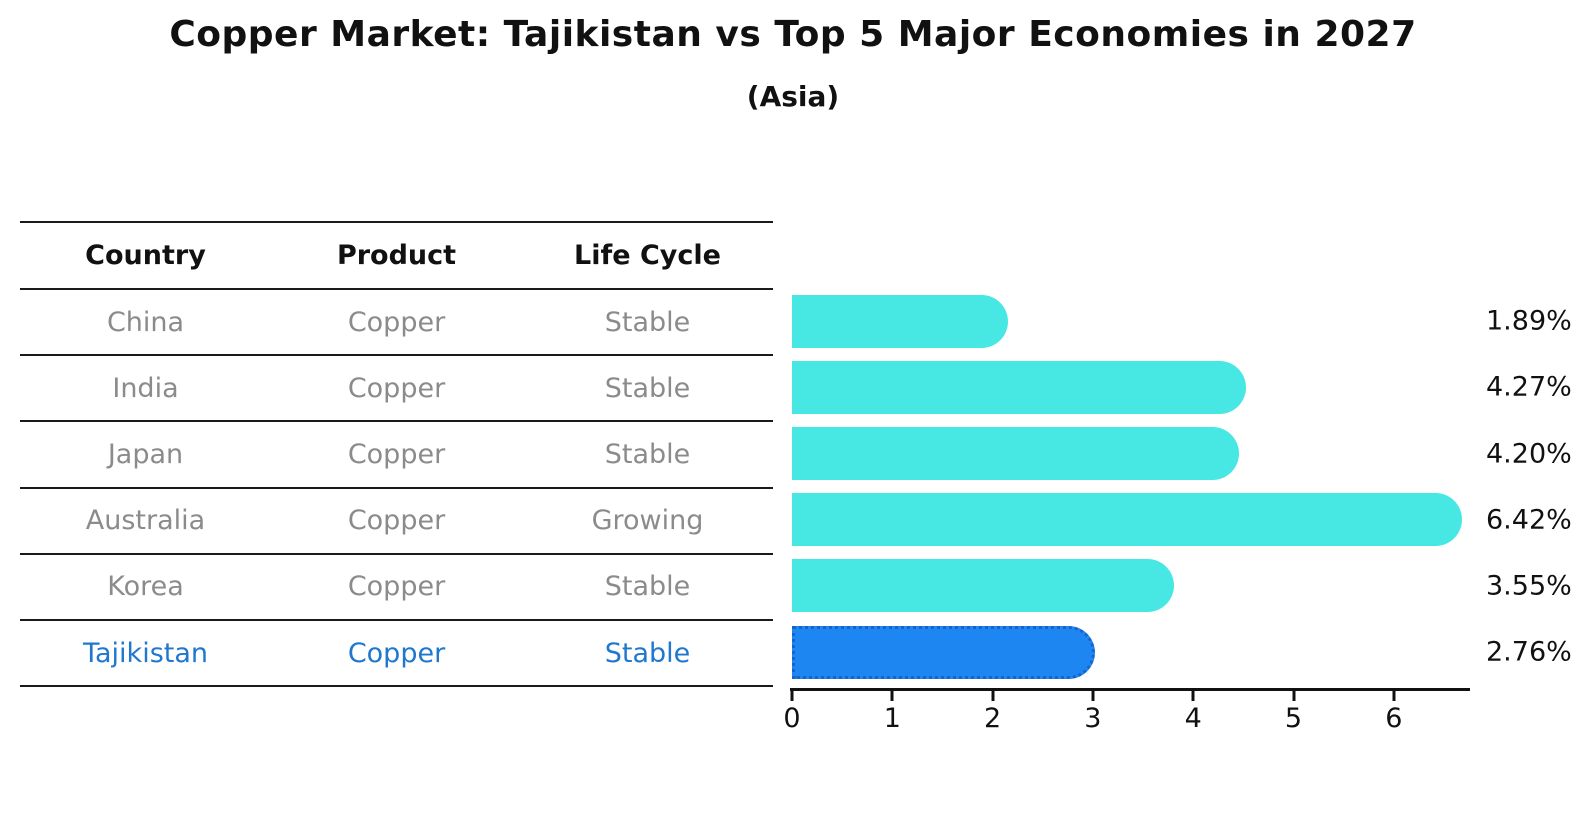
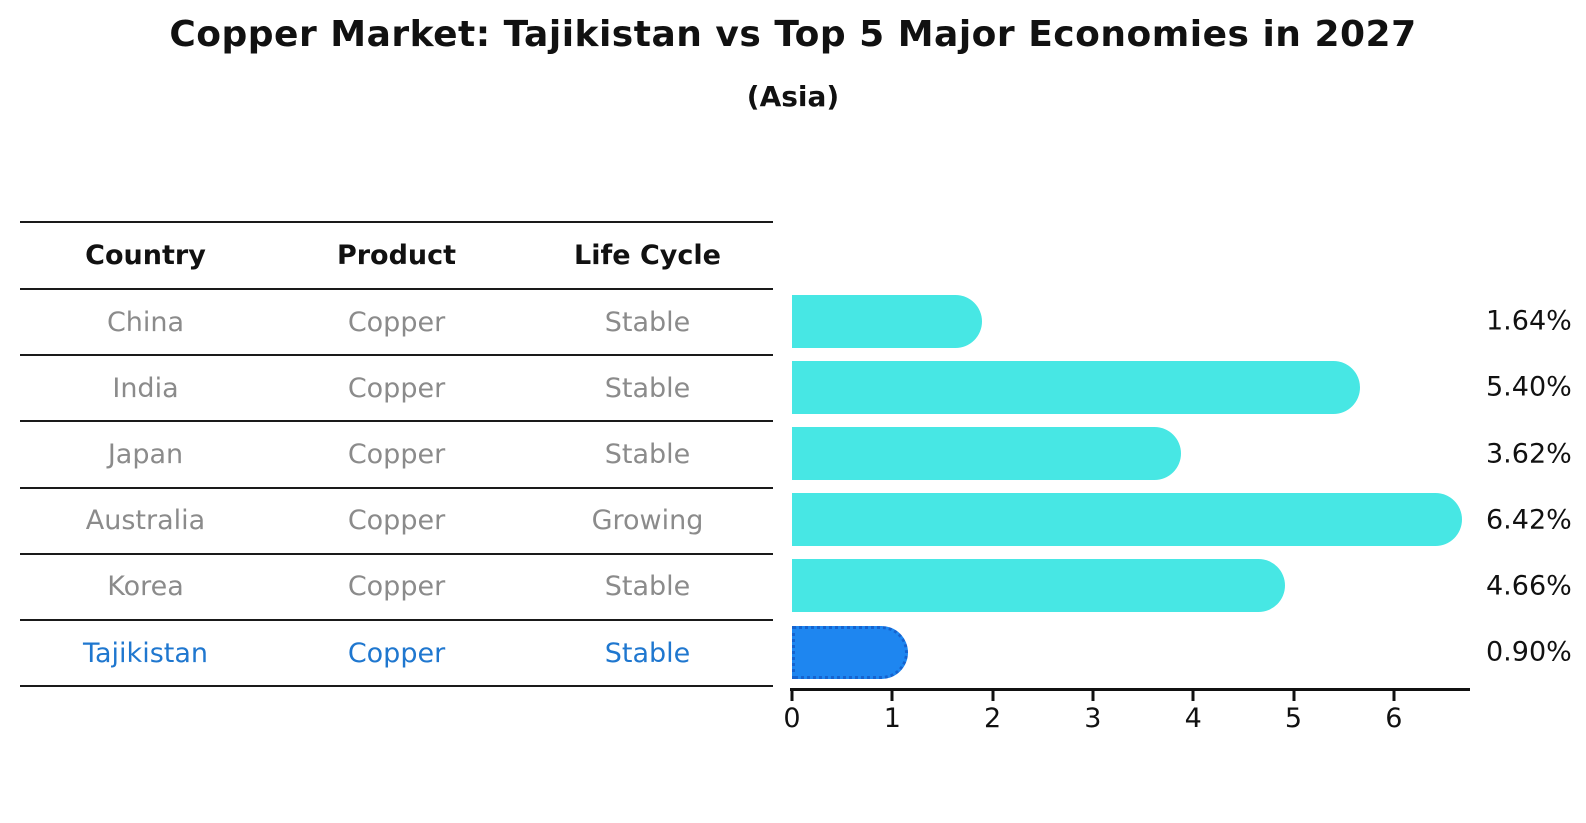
China: 1.89% -> 1.64%
India: 4.27% -> 5.40%
Japan: 4.20% -> 3.62%
Korea: 3.55% -> 4.66%
Tajikistan: 2.76% -> 0.90%
